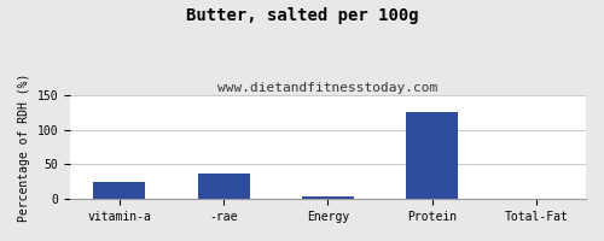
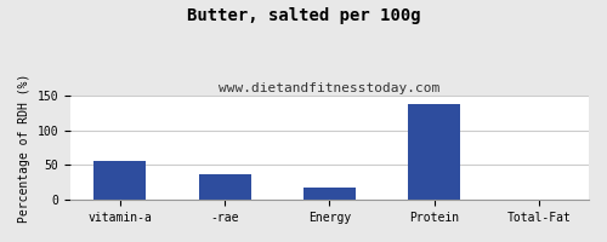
vitamin-a: 24 -> 56
Energy: 4 -> 18
Protein: 126 -> 138
